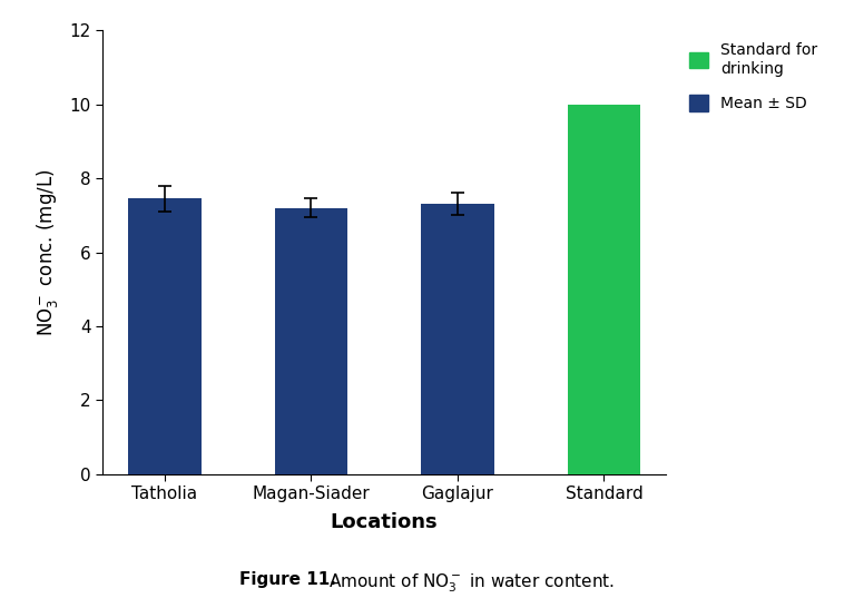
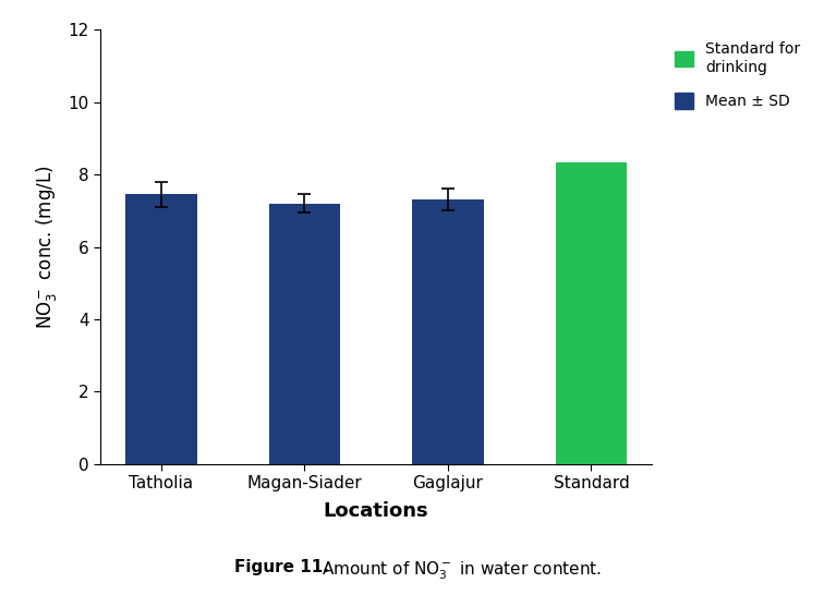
Standard: 10.00 -> 8.35
